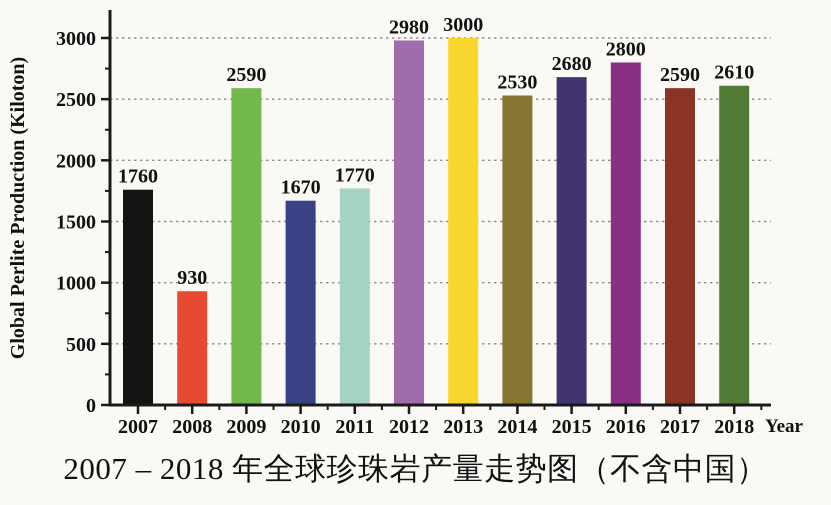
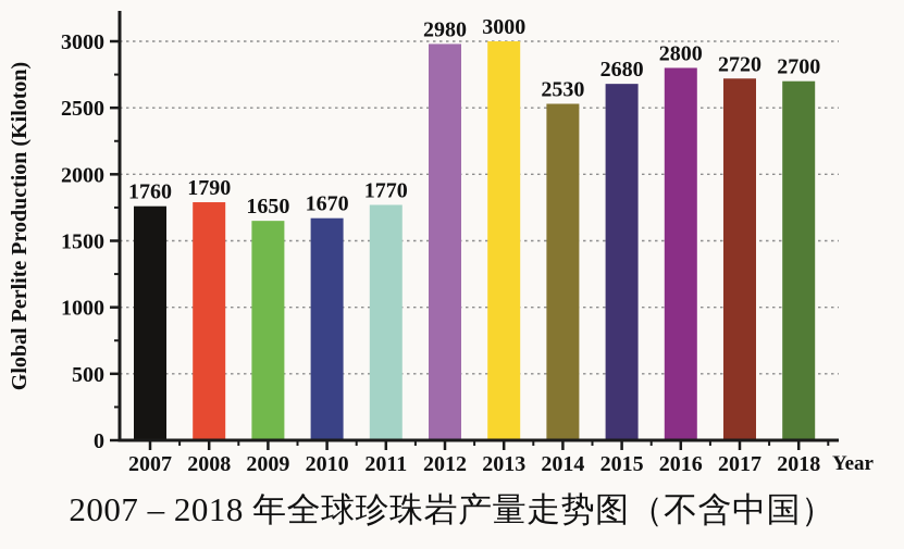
2008: 930 -> 1790
2009: 2590 -> 1650
2017: 2590 -> 2720
2018: 2610 -> 2700
